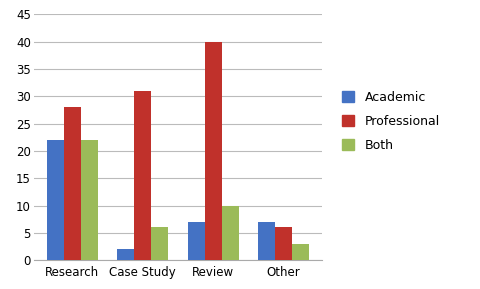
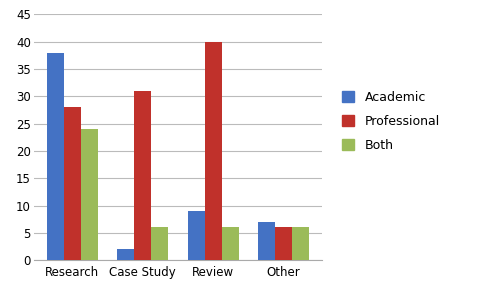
Academic/Research: 22 -> 38
Both/Research: 22 -> 24
Academic/Review: 7 -> 9
Both/Review: 10 -> 6
Both/Other: 3 -> 6
